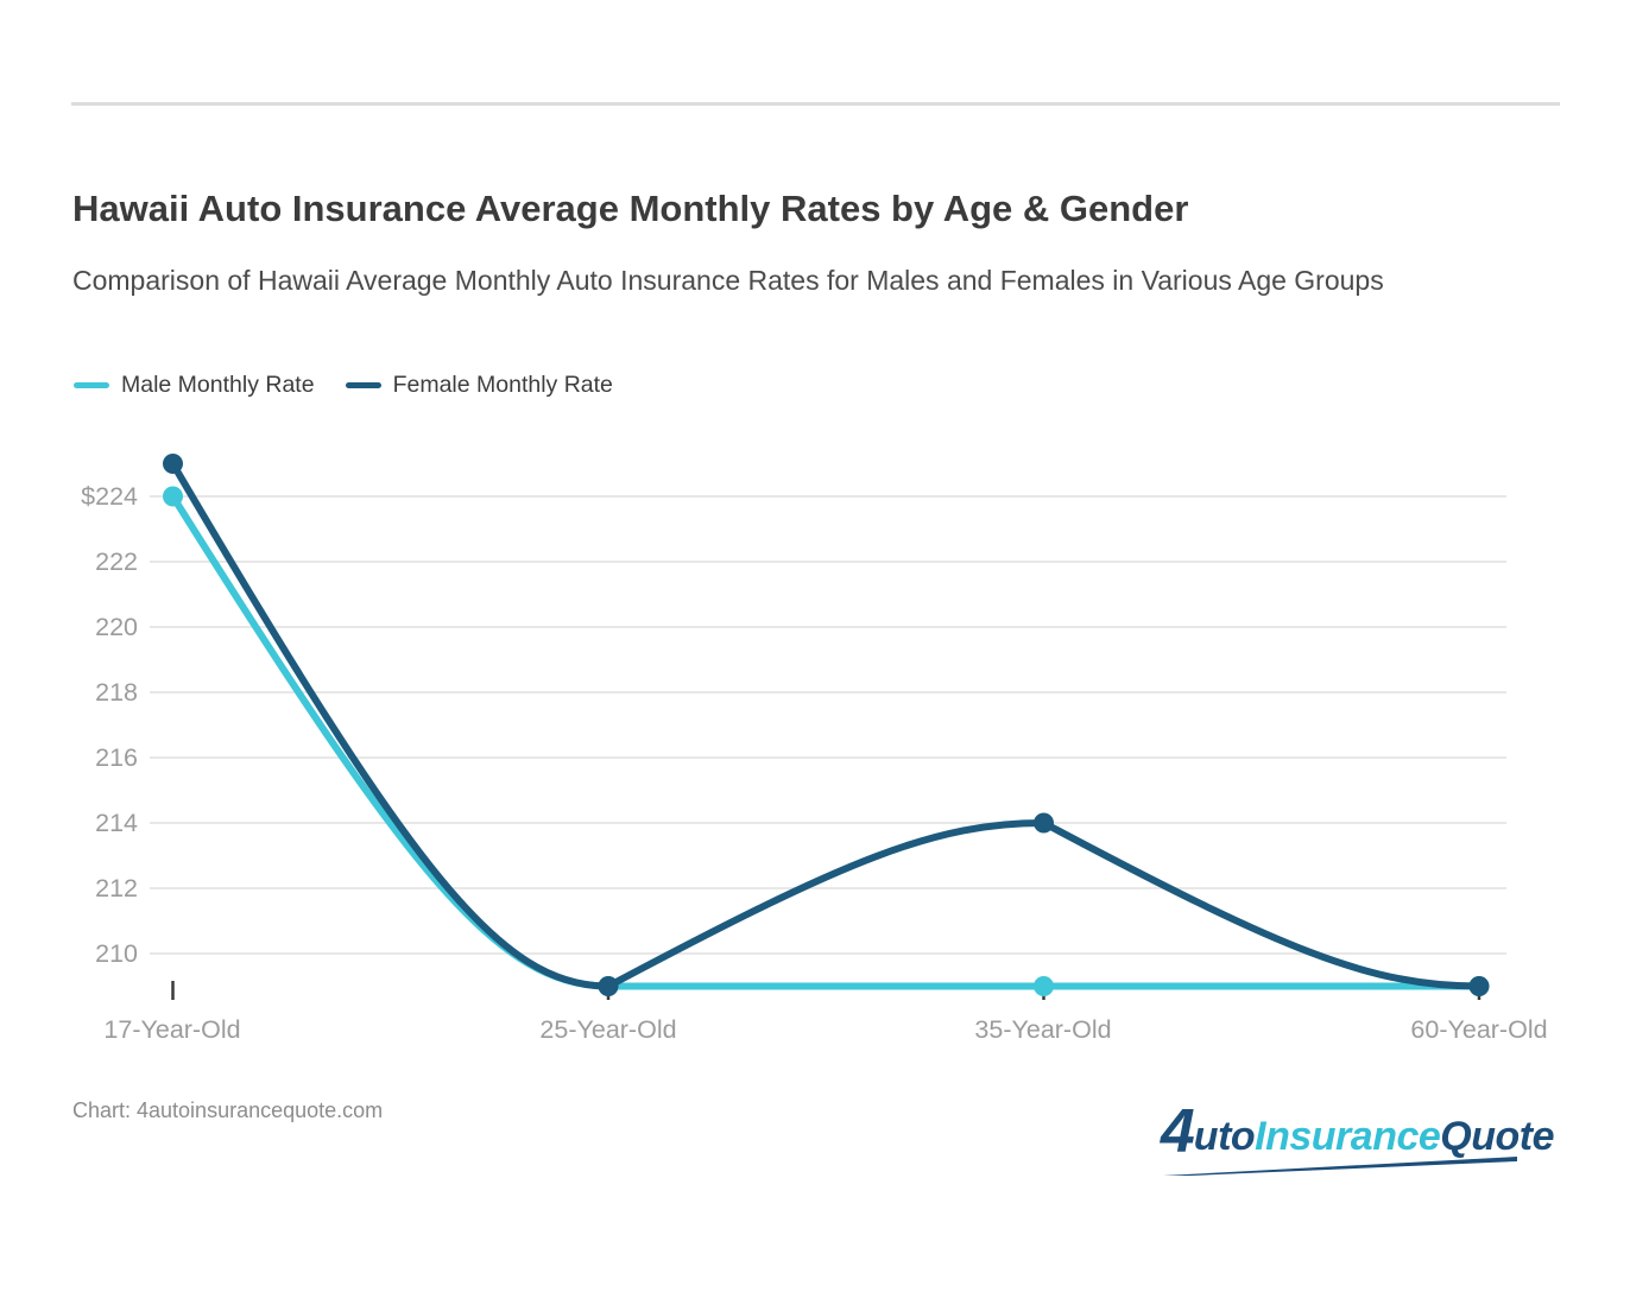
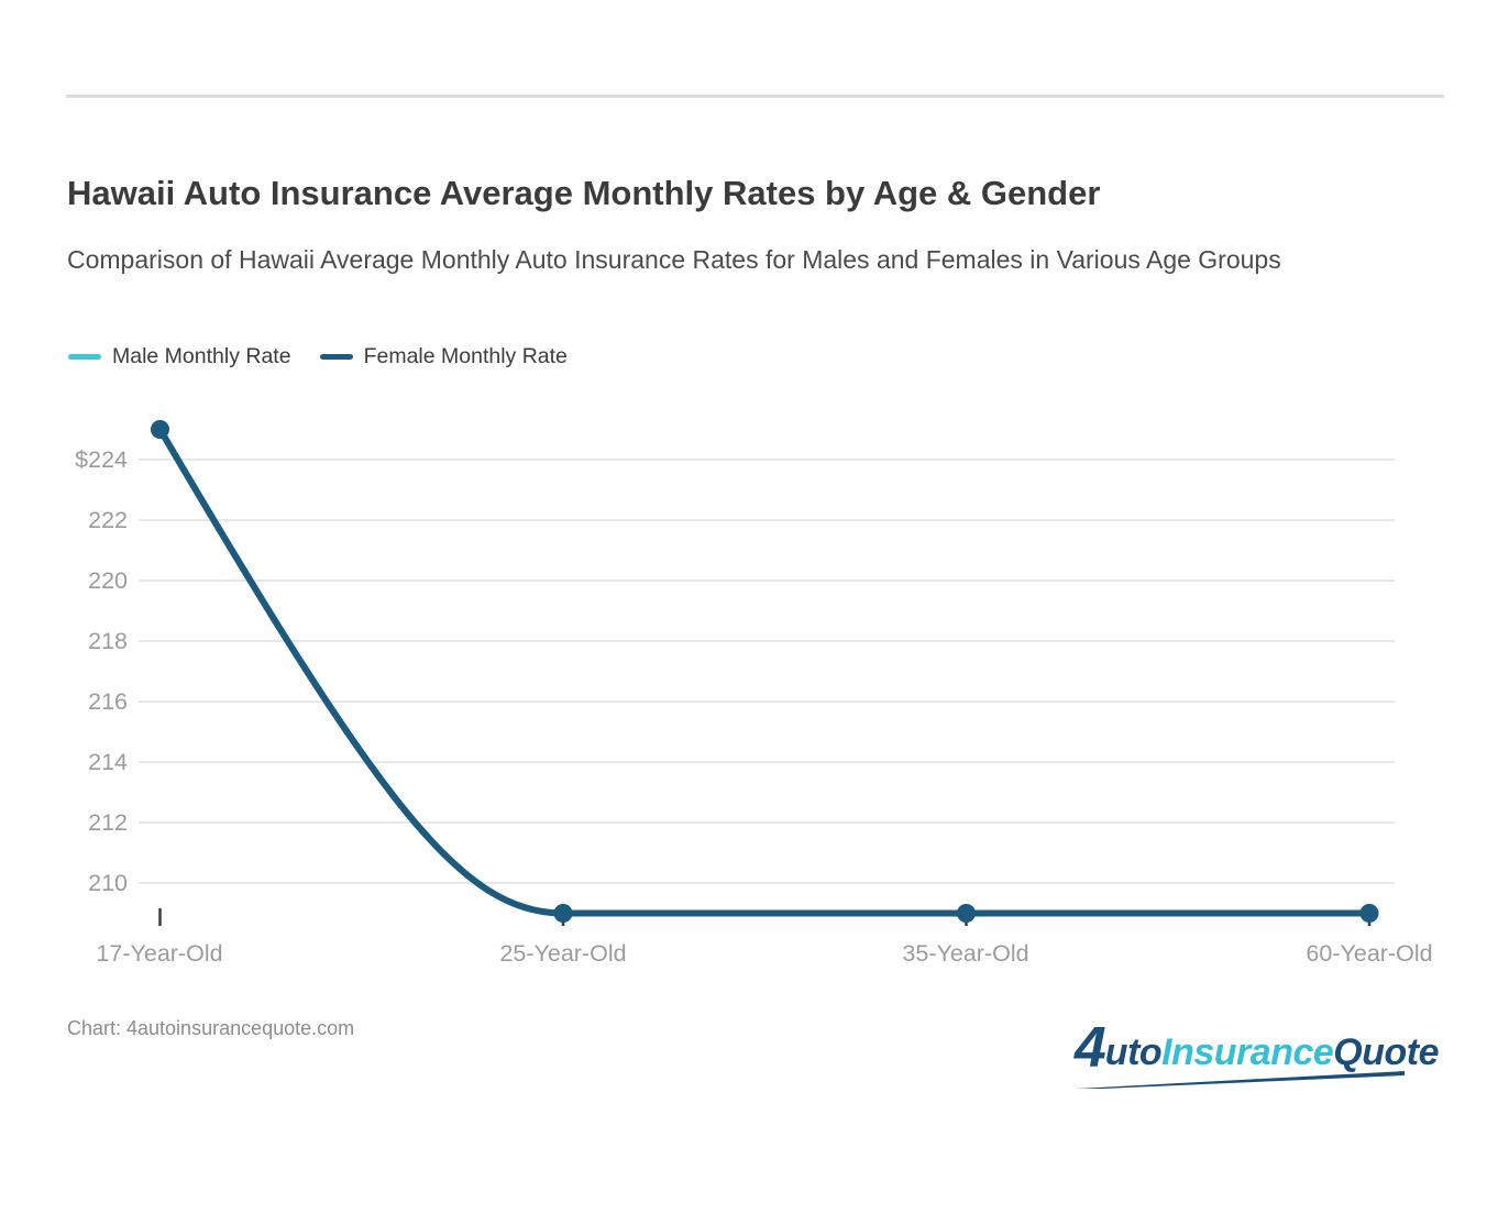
Male Monthly Rate/17-Year-Old: $224 -> $225
Female Monthly Rate/35-Year-Old: $214 -> $209
